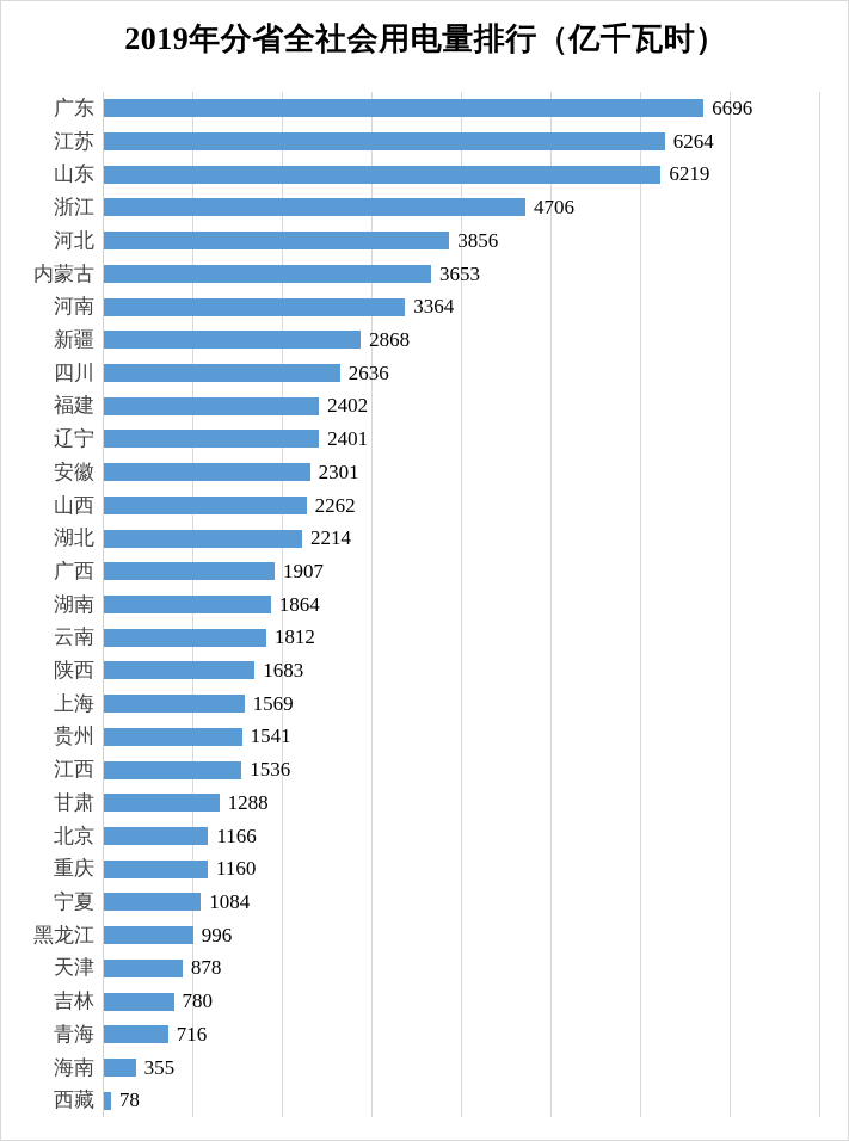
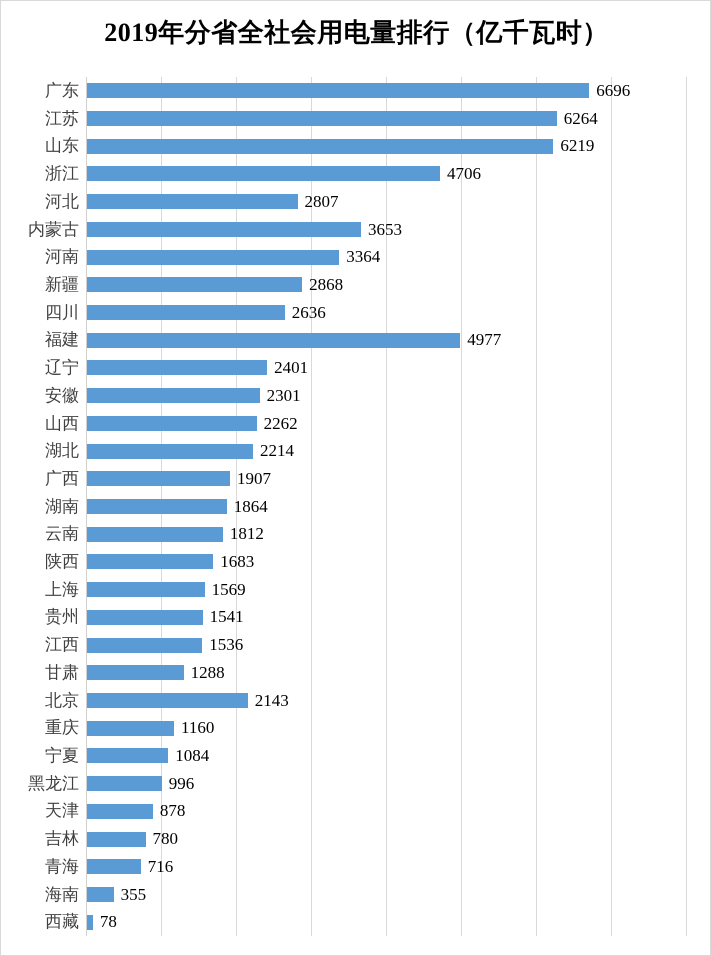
河北: 3856 -> 2807
福建: 2402 -> 4977
北京: 1166 -> 2143
